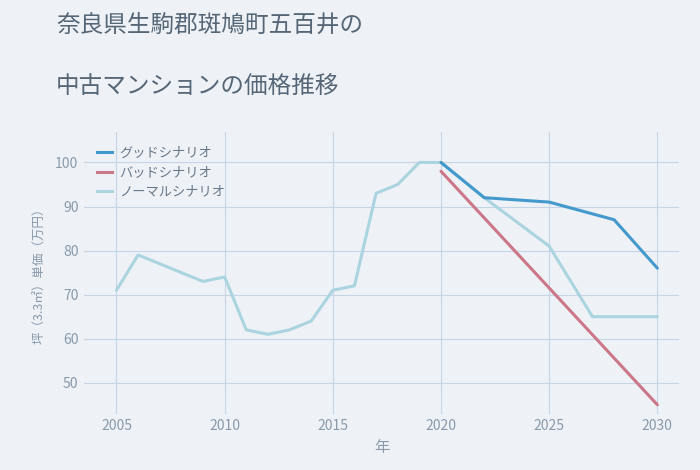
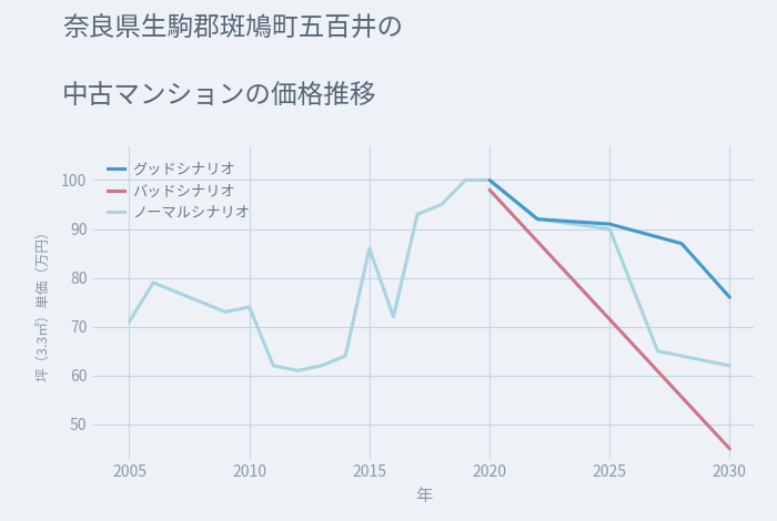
ノーマルシナリオ/2015: 71 -> 86
ノーマルシナリオ/2025: 81 -> 90
ノーマルシナリオ/2030: 65 -> 62
